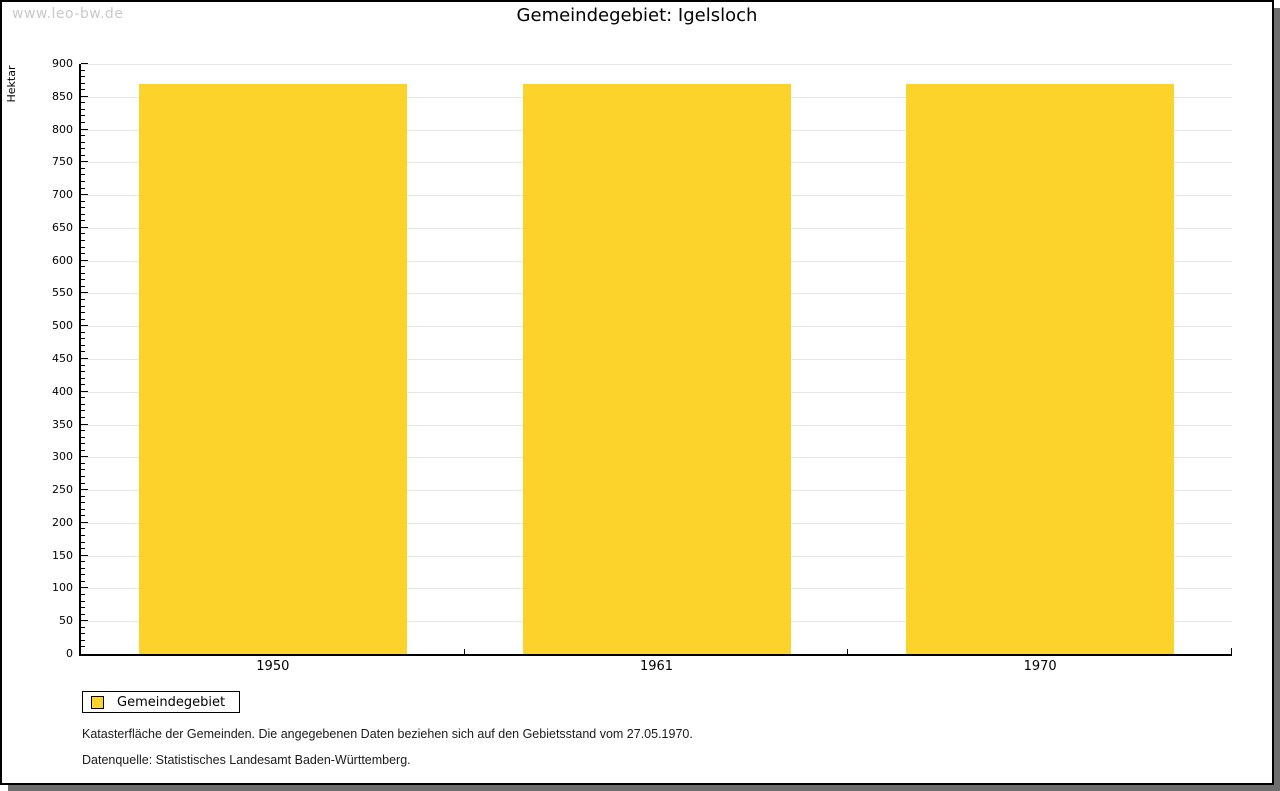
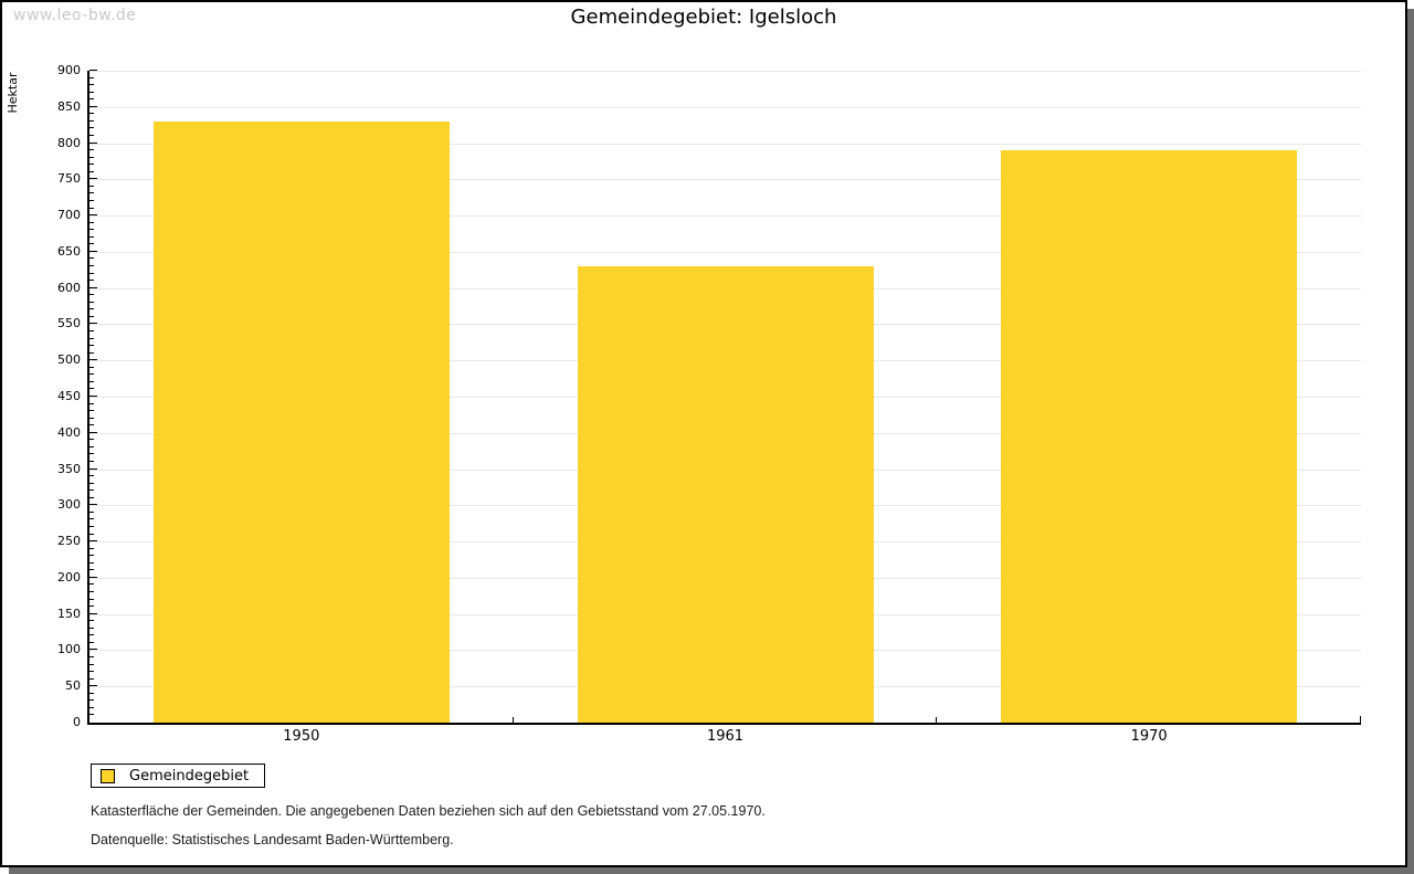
1950: 870 -> 830
1961: 870 -> 630
1970: 870 -> 790
